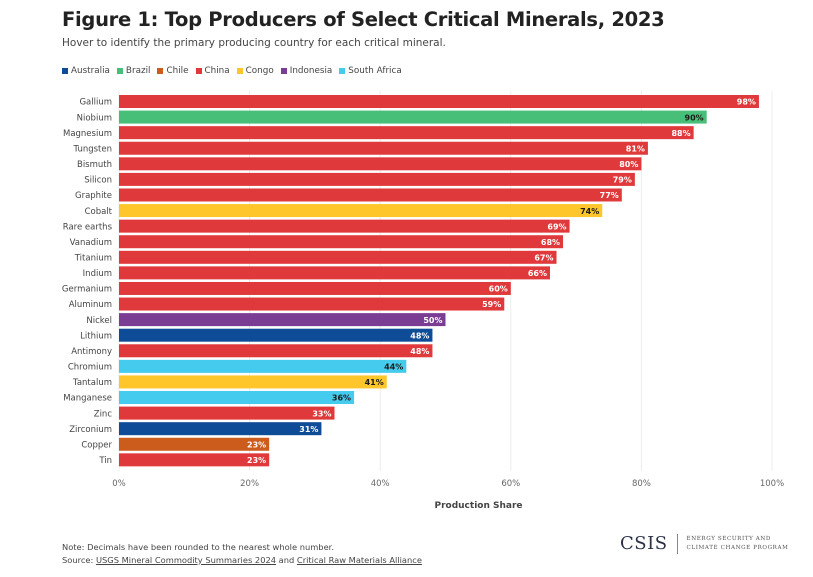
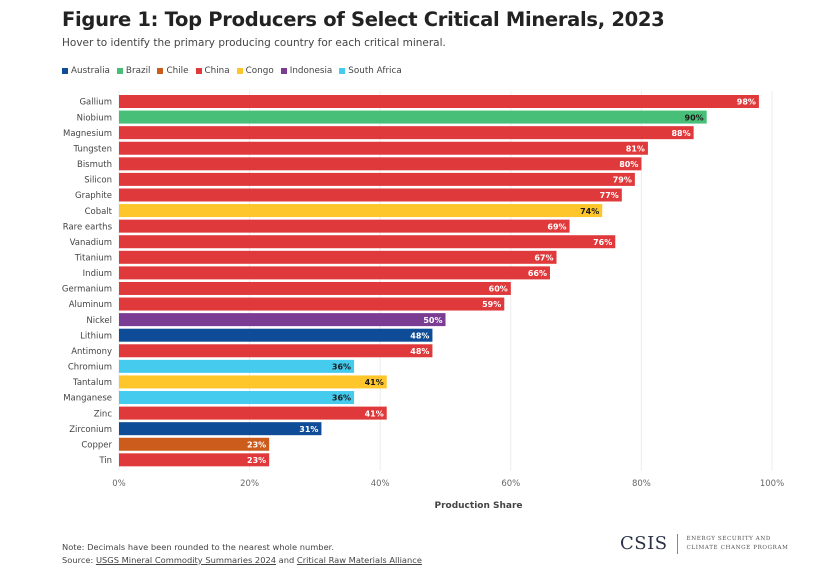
Vanadium: 68% -> 76%
Chromium: 44% -> 36%
Zinc: 33% -> 41%
